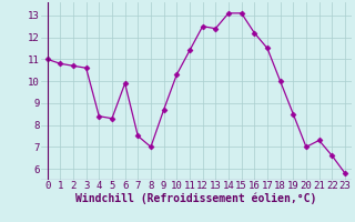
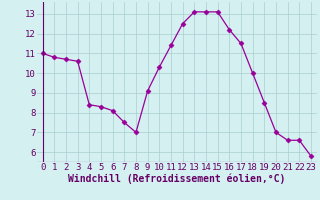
6: 9.9 -> 8.1
9: 8.7 -> 9.1
13: 12.4 -> 13.1
21: 7.3 -> 6.6
